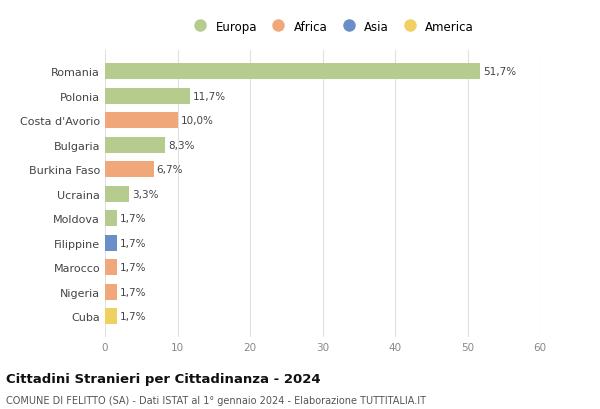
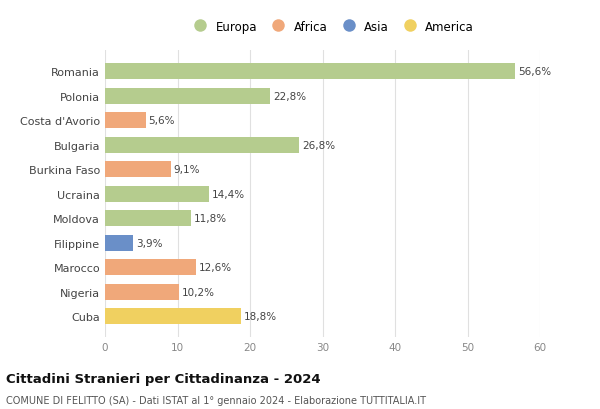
Romania: 51,7% -> 56,6%
Polonia: 11,7% -> 22,8%
Costa d'Avorio: 10,0% -> 5,6%
Bulgaria: 8,3% -> 26,8%
Burkina Faso: 6,7% -> 9,1%
Ucraina: 3,3% -> 14,4%
Moldova: 1,7% -> 11,8%
Filippine: 1,7% -> 3,9%
Marocco: 1,7% -> 12,6%
Nigeria: 1,7% -> 10,2%
Cuba: 1,7% -> 18,8%
